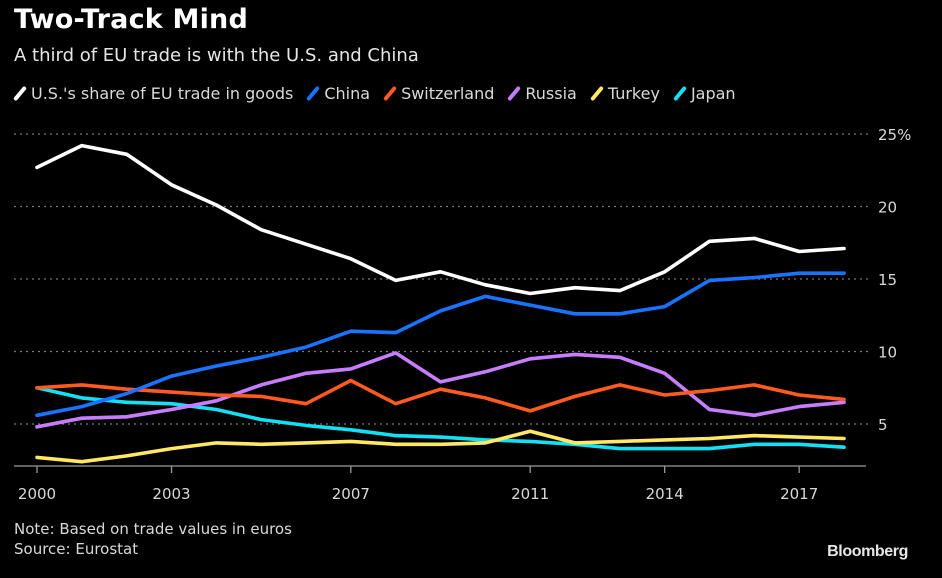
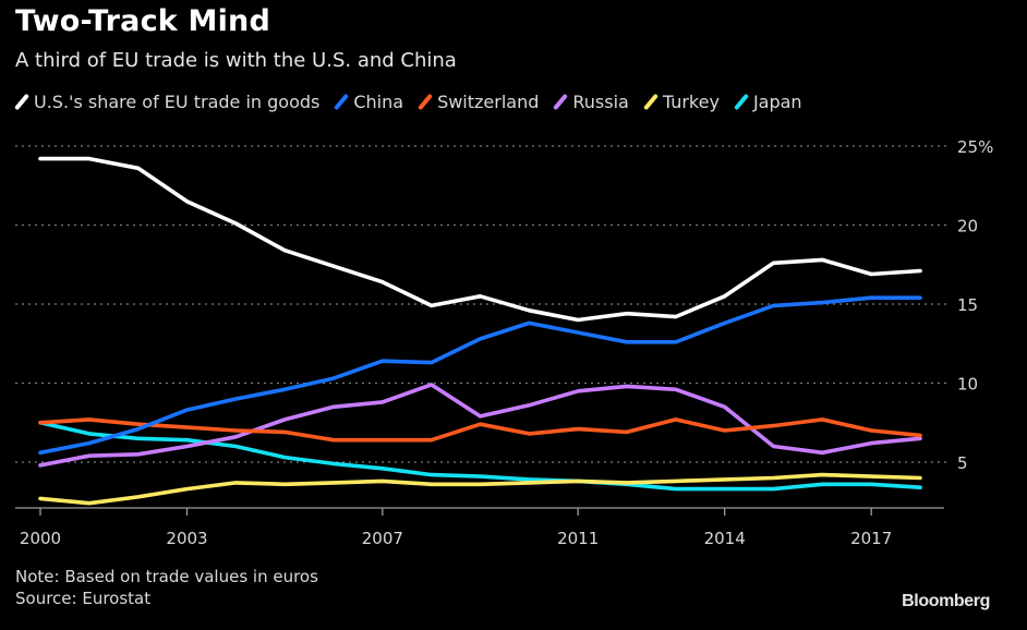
U.S.'s share of EU trade in goods/2000: 22.7% -> 24.2%
Switzerland/2007: 8.0% -> 6.4%
Switzerland/2011: 5.9% -> 7.1%
Turkey/2011: 4.5% -> 3.8%
China/2014: 13.1% -> 13.8%
